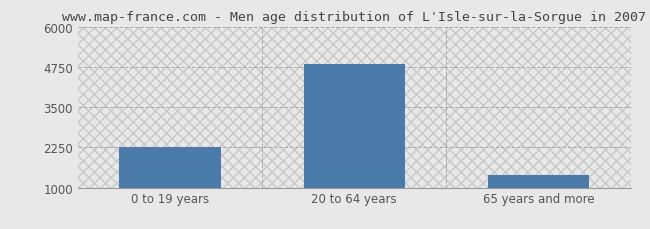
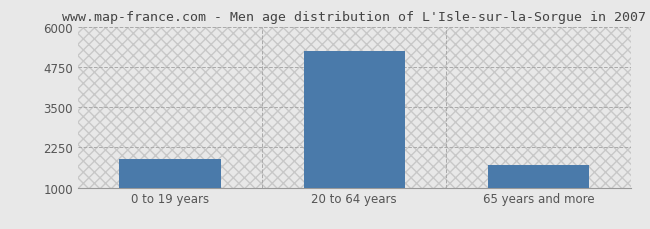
0 to 19 years: 2250 -> 1900
20 to 64 years: 4850 -> 5250
65 years and more: 1400 -> 1700
